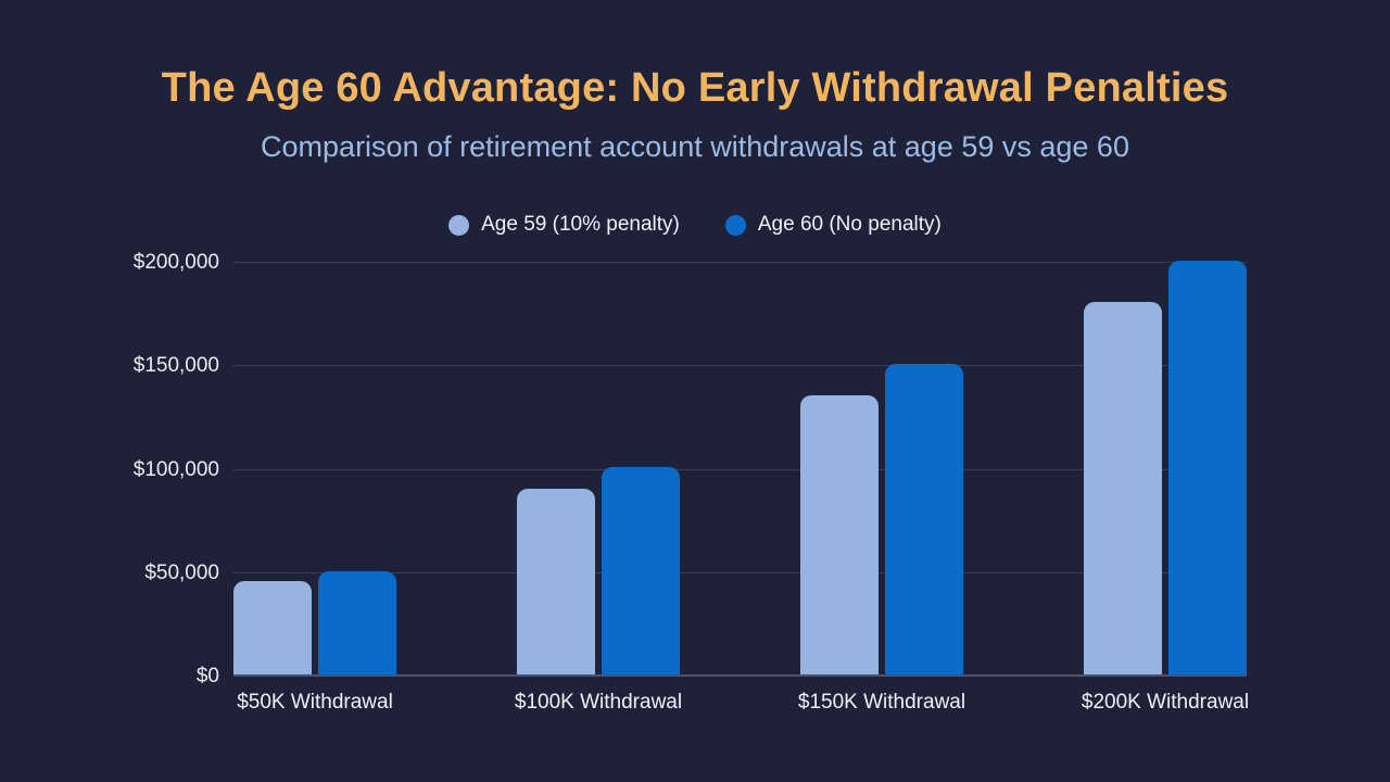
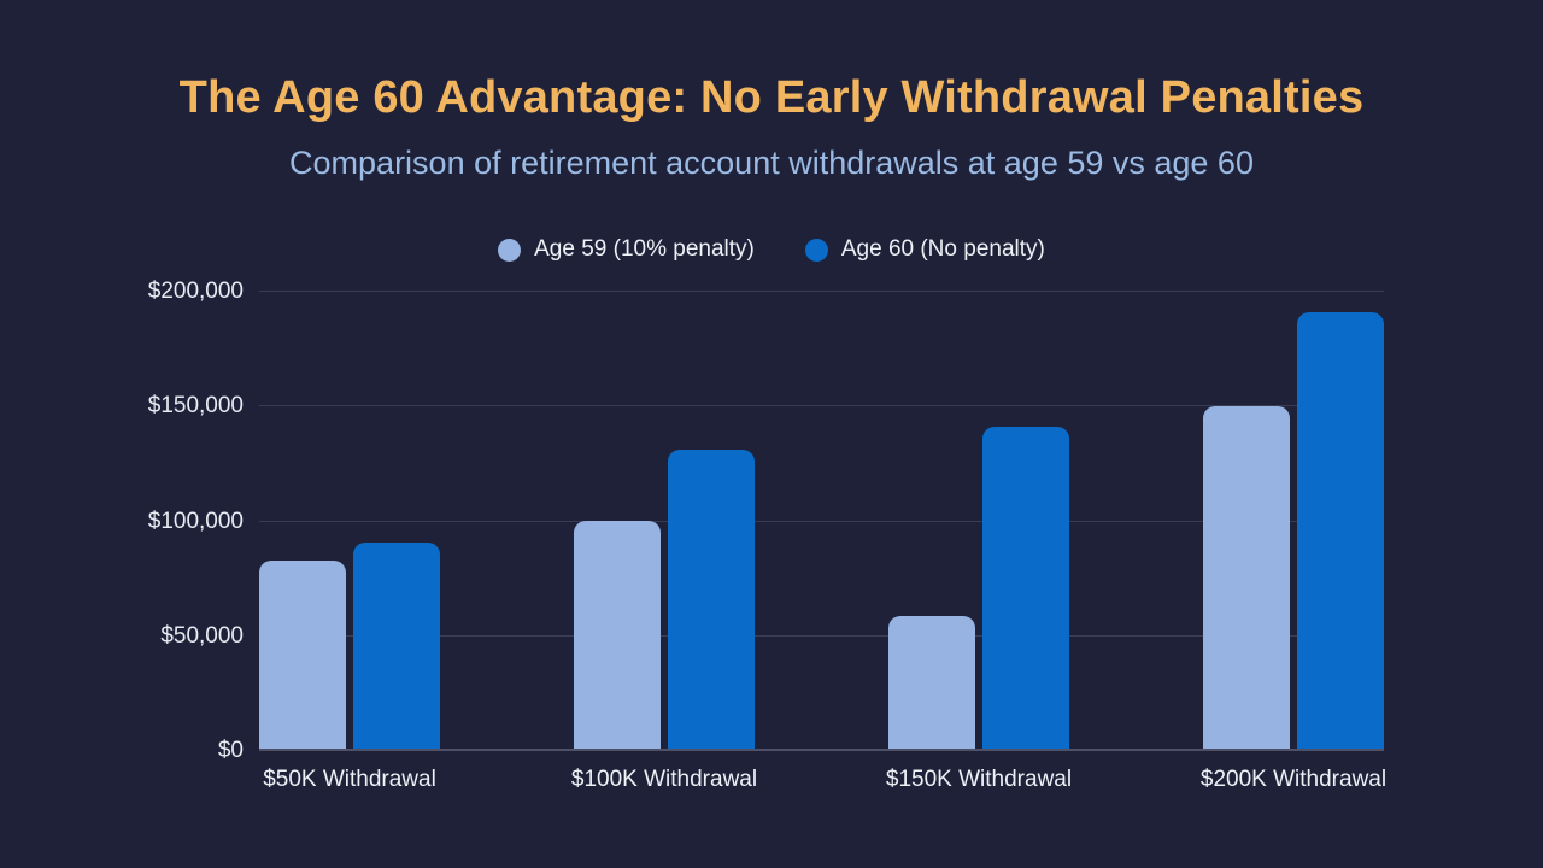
Age 59 (10% penalty)/$50K Withdrawal: $45000 -> $82000
Age 60 (No penalty)/$50K Withdrawal: $50000 -> $90000
Age 59 (10% penalty)/$100K Withdrawal: $90000 -> $99000
Age 60 (No penalty)/$100K Withdrawal: $100000 -> $130000
Age 59 (10% penalty)/$150K Withdrawal: $135000 -> $58000
Age 60 (No penalty)/$150K Withdrawal: $150000 -> $140000
Age 59 (10% penalty)/$200K Withdrawal: $180000 -> $149000
Age 60 (No penalty)/$200K Withdrawal: $200000 -> $190000
